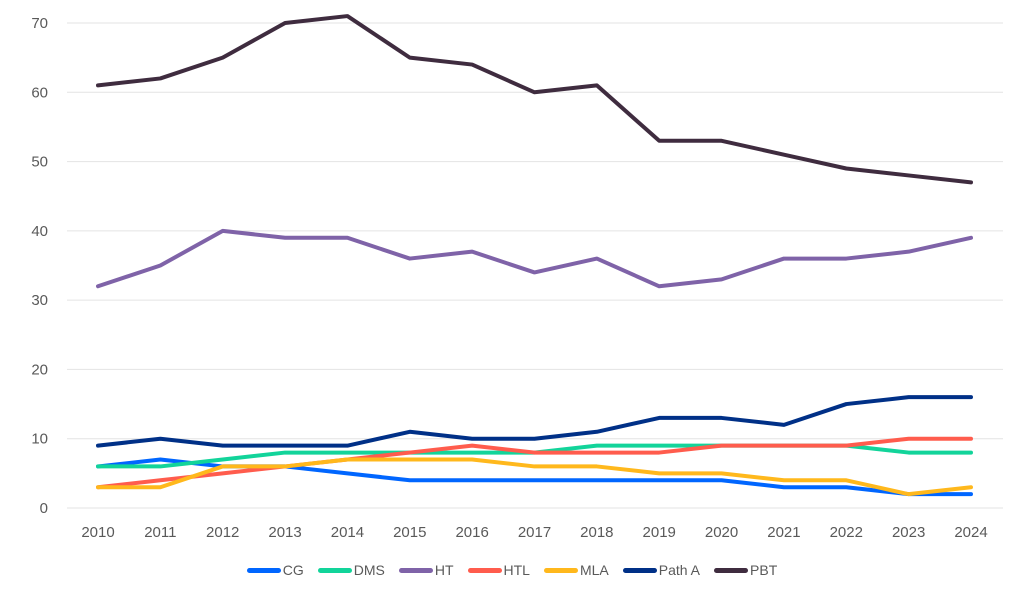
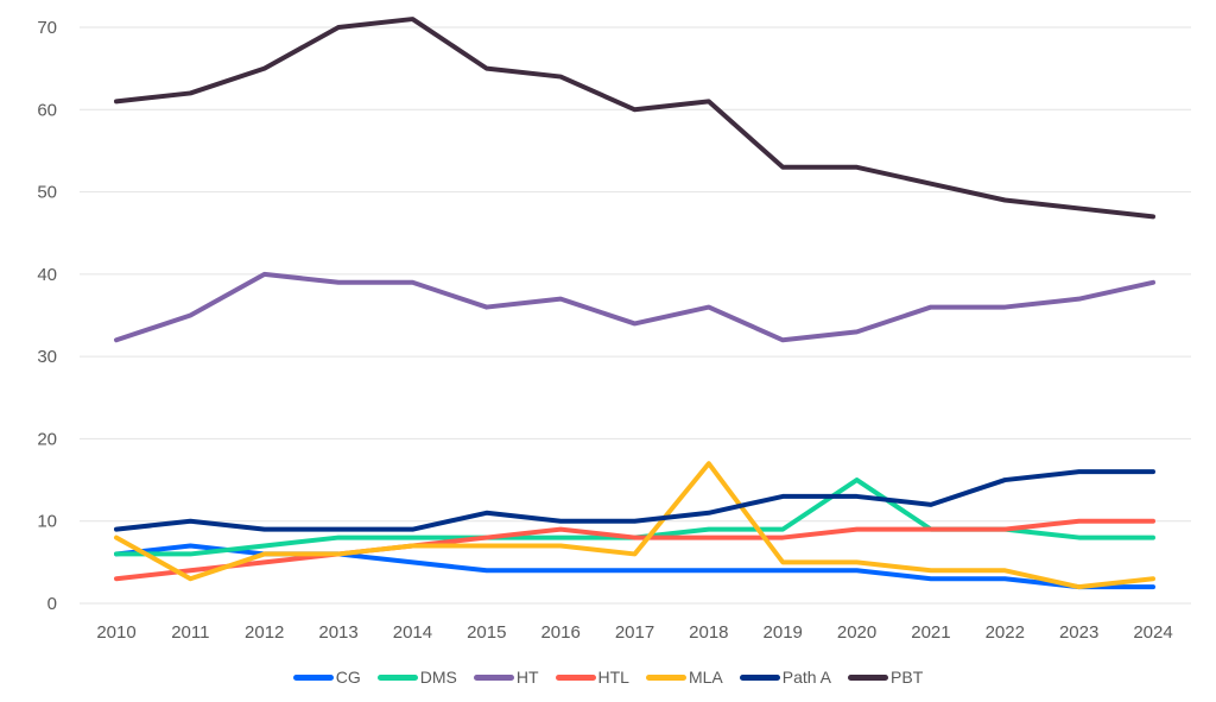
MLA/2010: 3 -> 8
MLA/2018: 6 -> 17
DMS/2020: 9 -> 15
